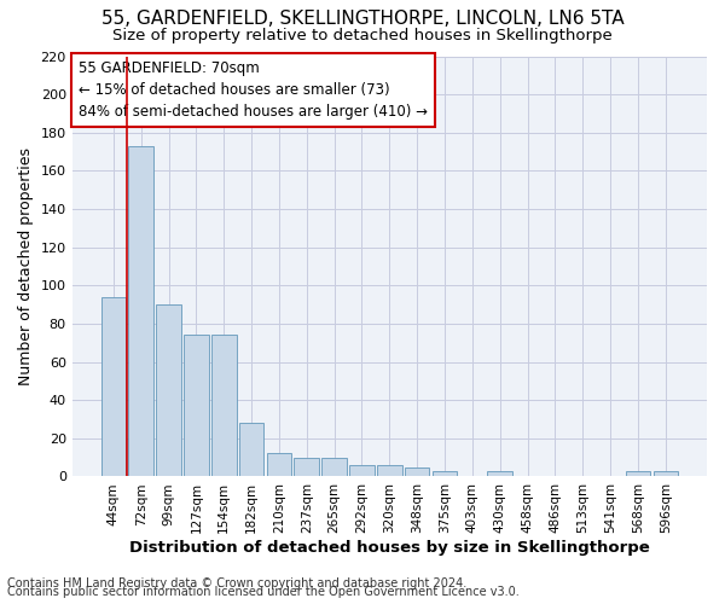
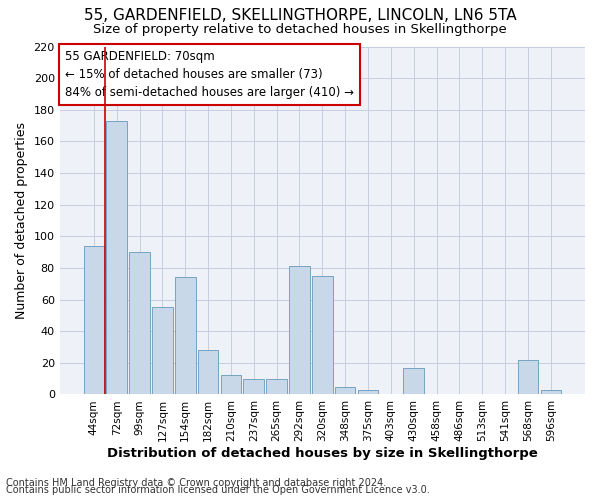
127sqm: 74 -> 55
292sqm: 6 -> 81
320sqm: 6 -> 75
430sqm: 3 -> 17
568sqm: 3 -> 22
